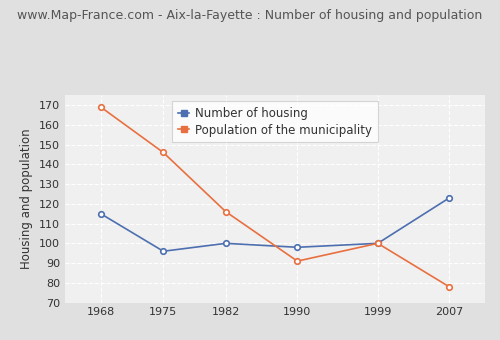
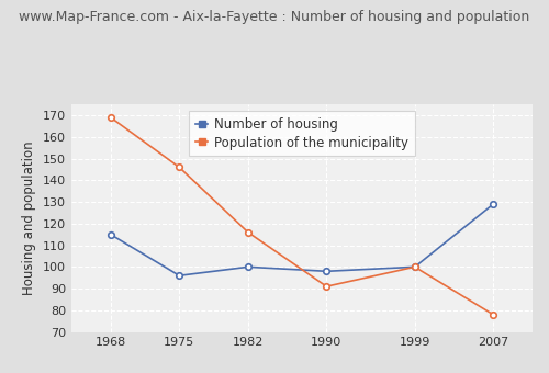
Number of housing/2007: 123 -> 129
